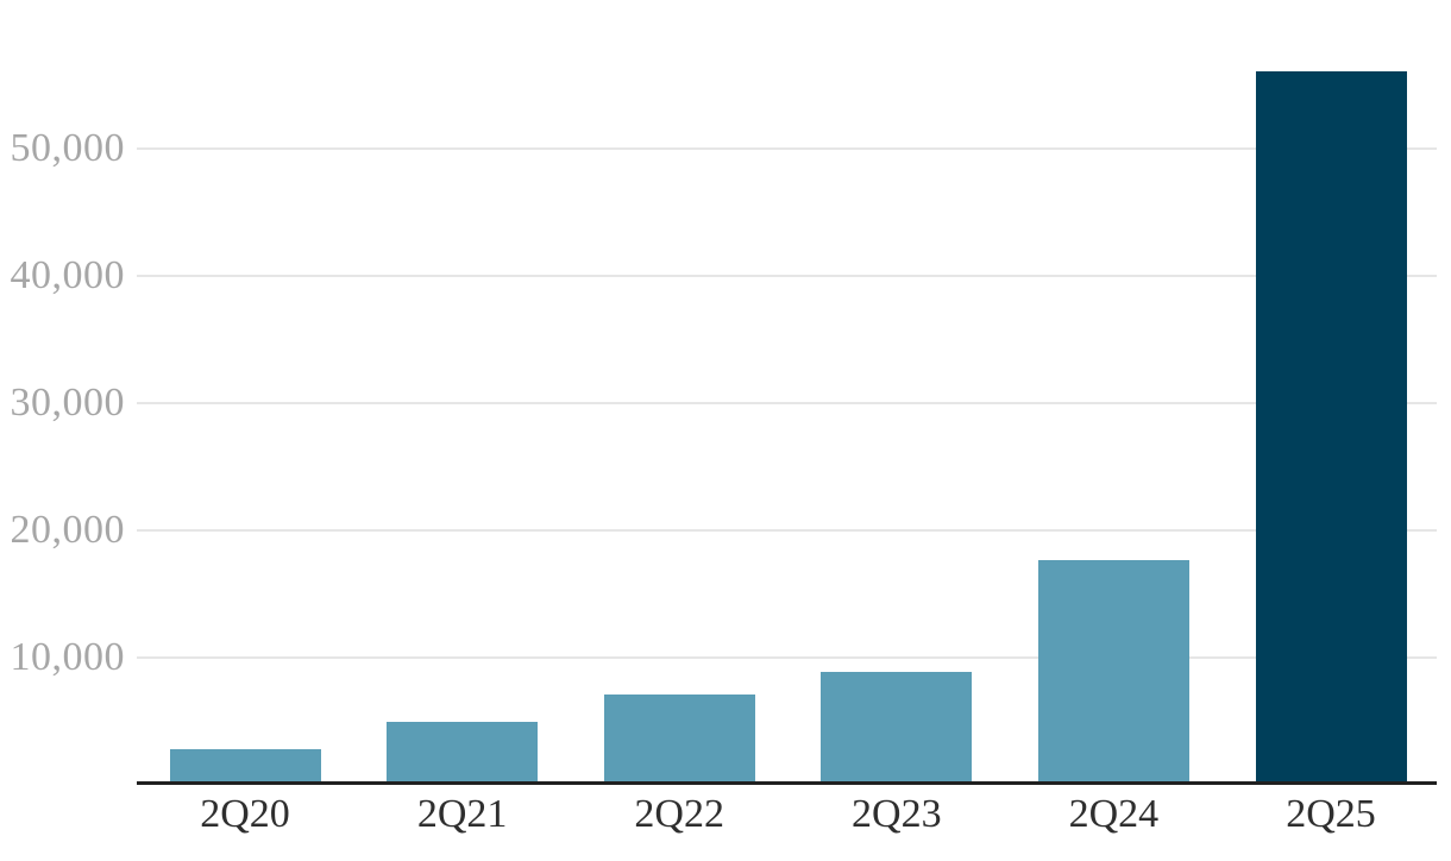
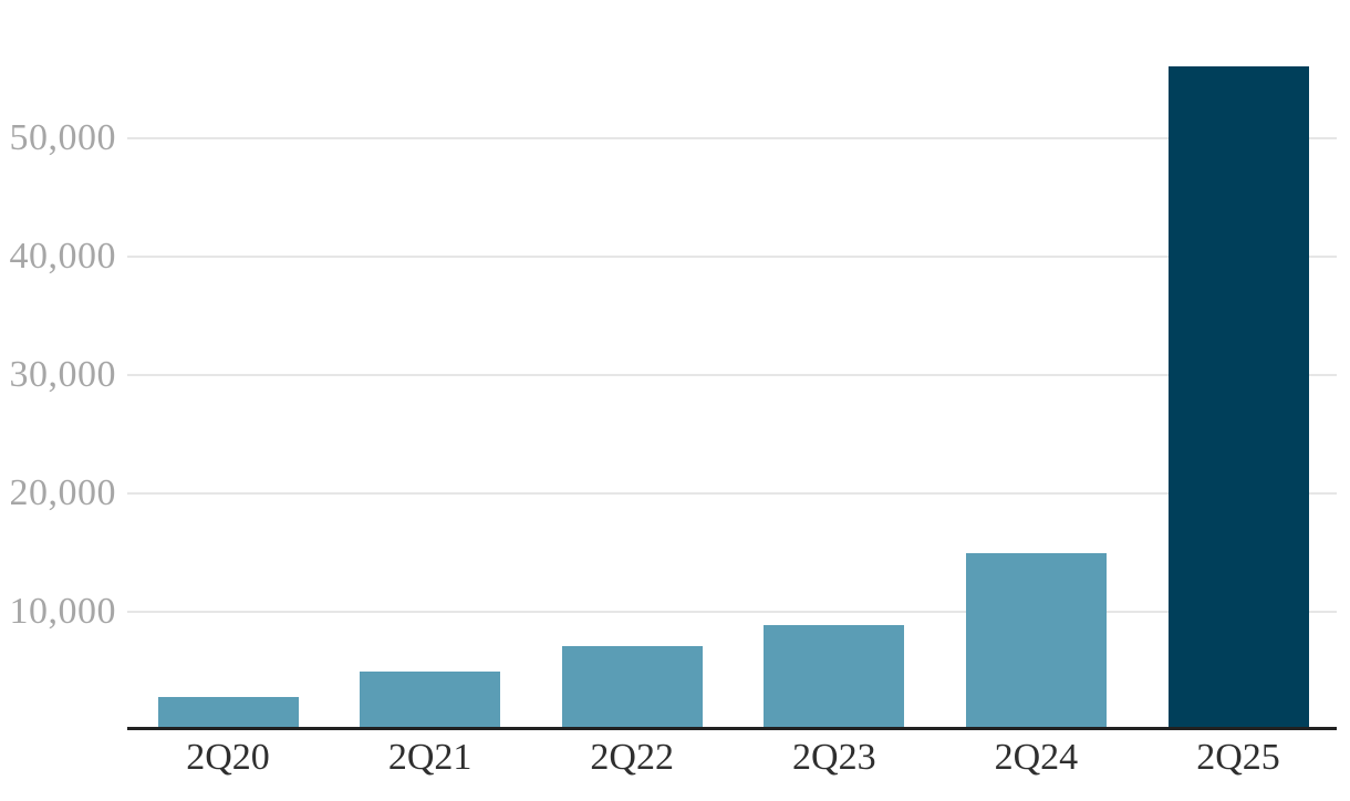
2Q24: 17700 -> 15000
